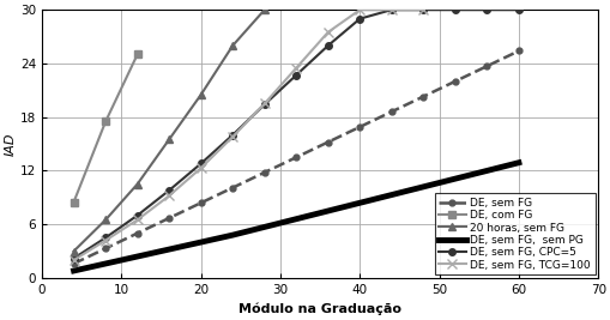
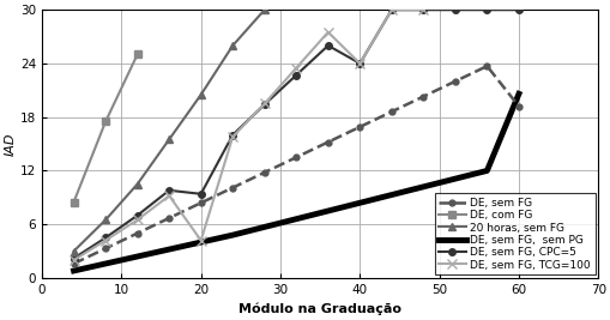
DE, sem FG, CPC=5/20: 12.8 -> 9.4
DE, sem FG, TCG=100/20: 12.3 -> 4.2
DE, sem FG, CPC=5/40: 29.0 -> 24.0
DE, sem FG, TCG=100/40: 30.0 -> 24.0
DE, sem FG/60: 25.4 -> 19.2
DE, sem FG, sem PG/60: 12.9 -> 20.6
